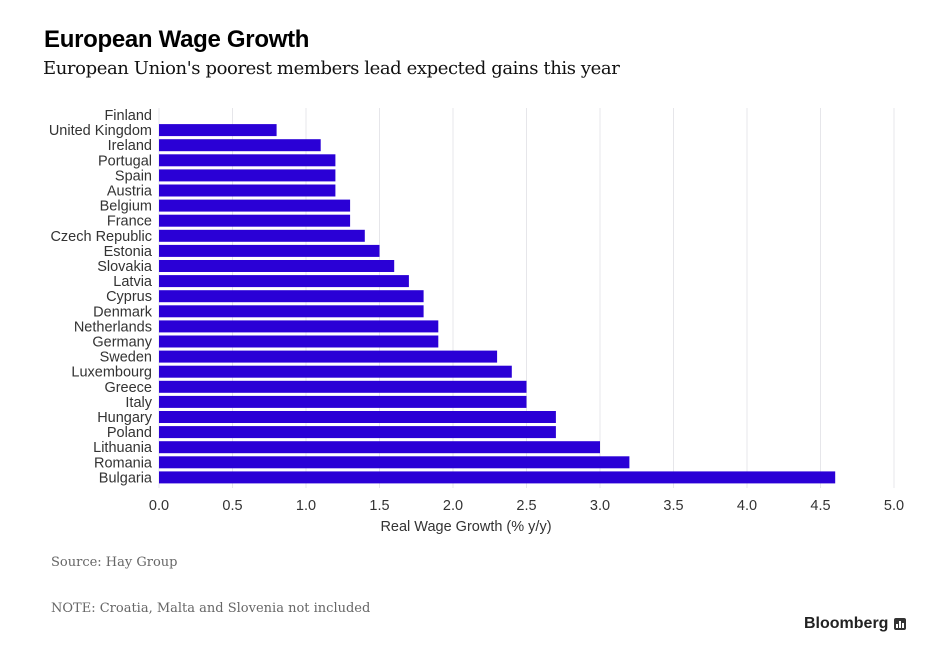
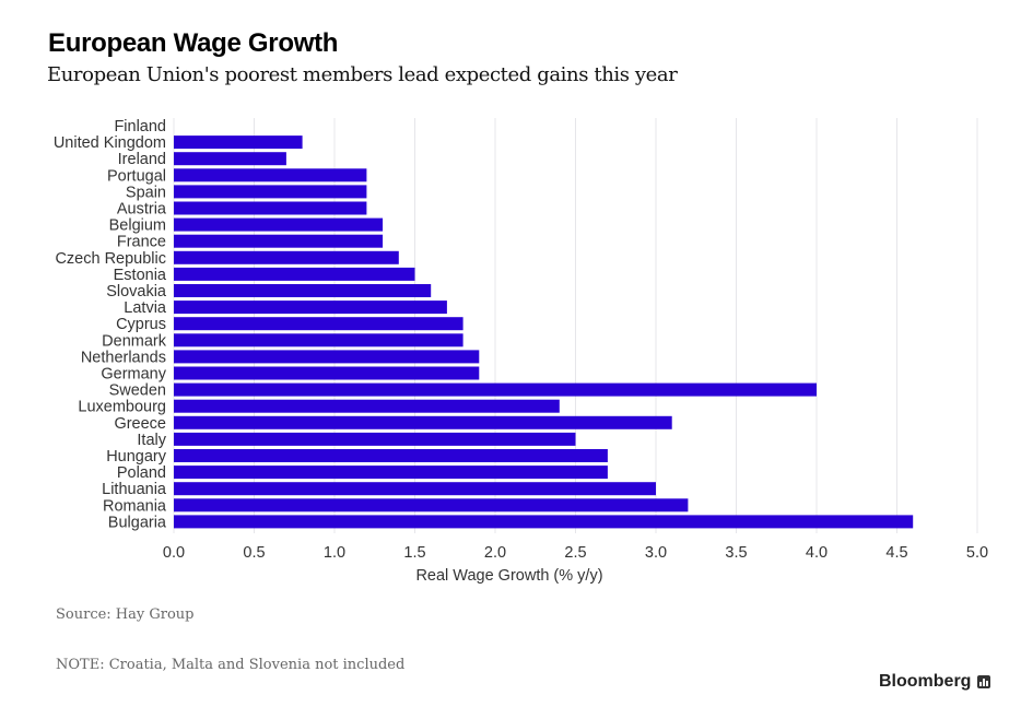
Ireland: 1.1 -> 0.7
Sweden: 2.3 -> 4.0
Greece: 2.5 -> 3.1
